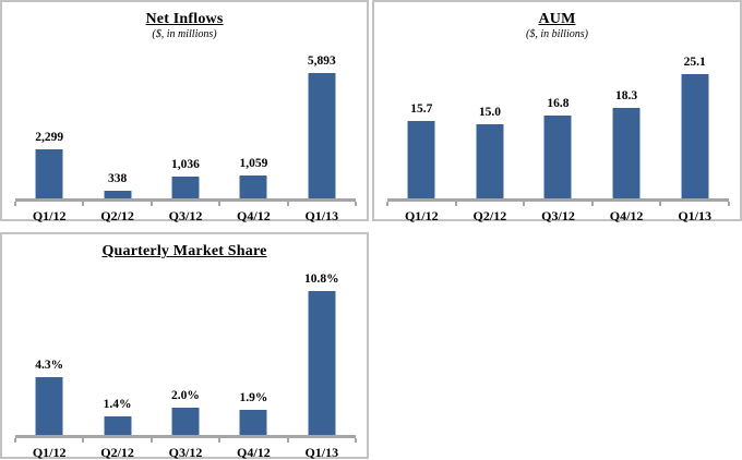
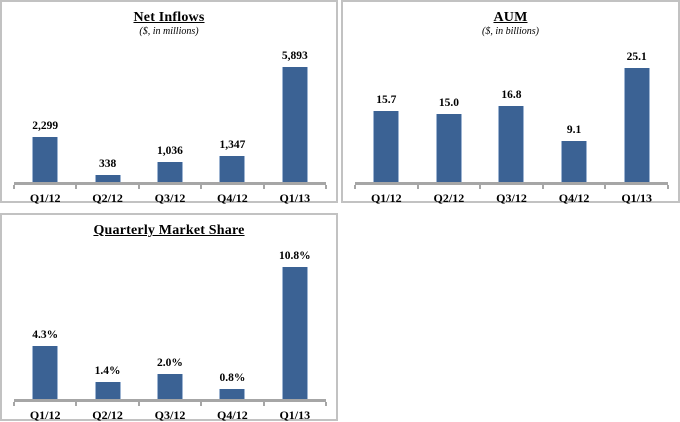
Net Inflows/Q4/12: 1,059 -> 1,347
AUM/Q4/12: 18.3 -> 9.1
Quarterly Market Share/Q4/12: 1.9% -> 0.8%
